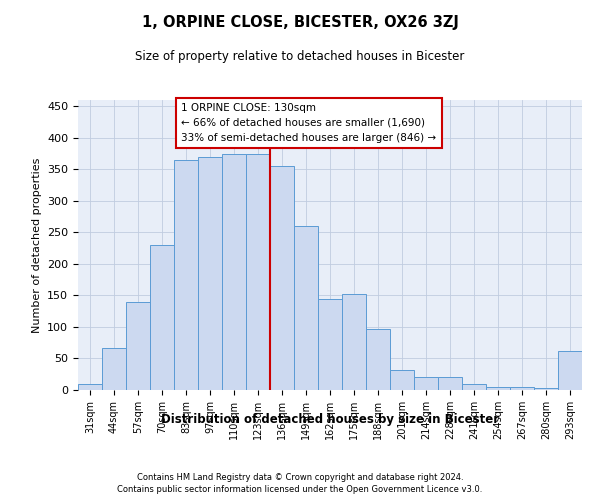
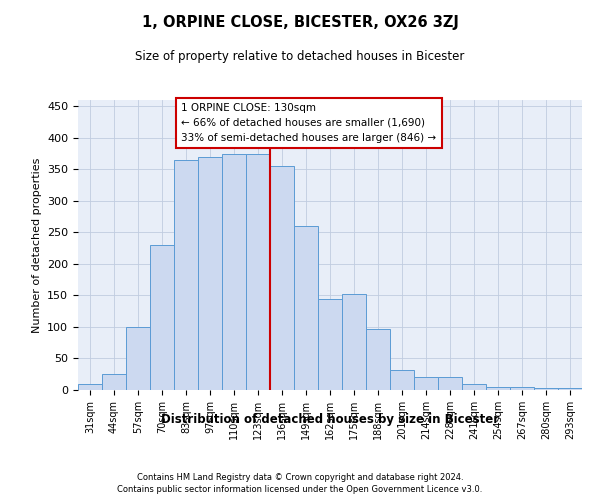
44sqm: 66 -> 26
57sqm: 140 -> 100
293sqm: 62 -> 3
